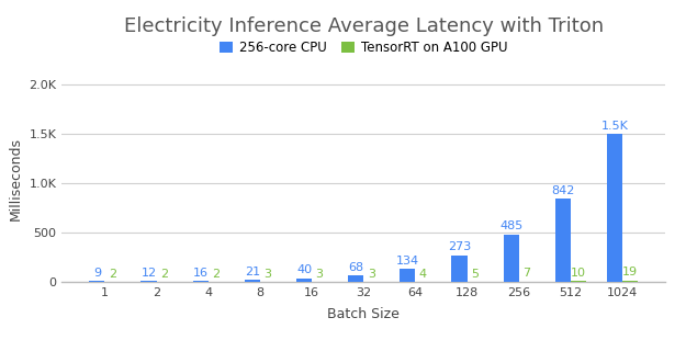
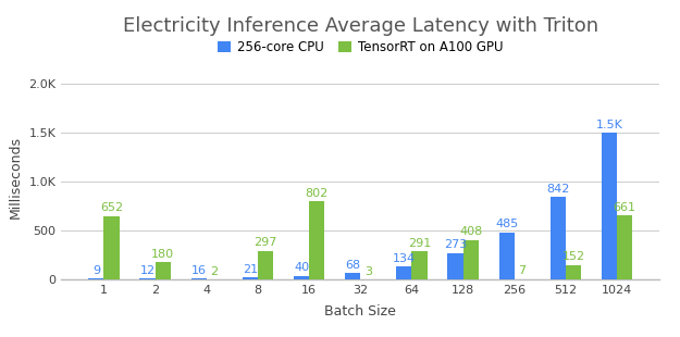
TensorRT on A100 GPU/1: 2 -> 652
TensorRT on A100 GPU/2: 2 -> 180
TensorRT on A100 GPU/8: 3 -> 297
TensorRT on A100 GPU/16: 3 -> 802
TensorRT on A100 GPU/64: 4 -> 291
TensorRT on A100 GPU/128: 5 -> 408
TensorRT on A100 GPU/512: 10 -> 152
TensorRT on A100 GPU/1024: 19 -> 661
